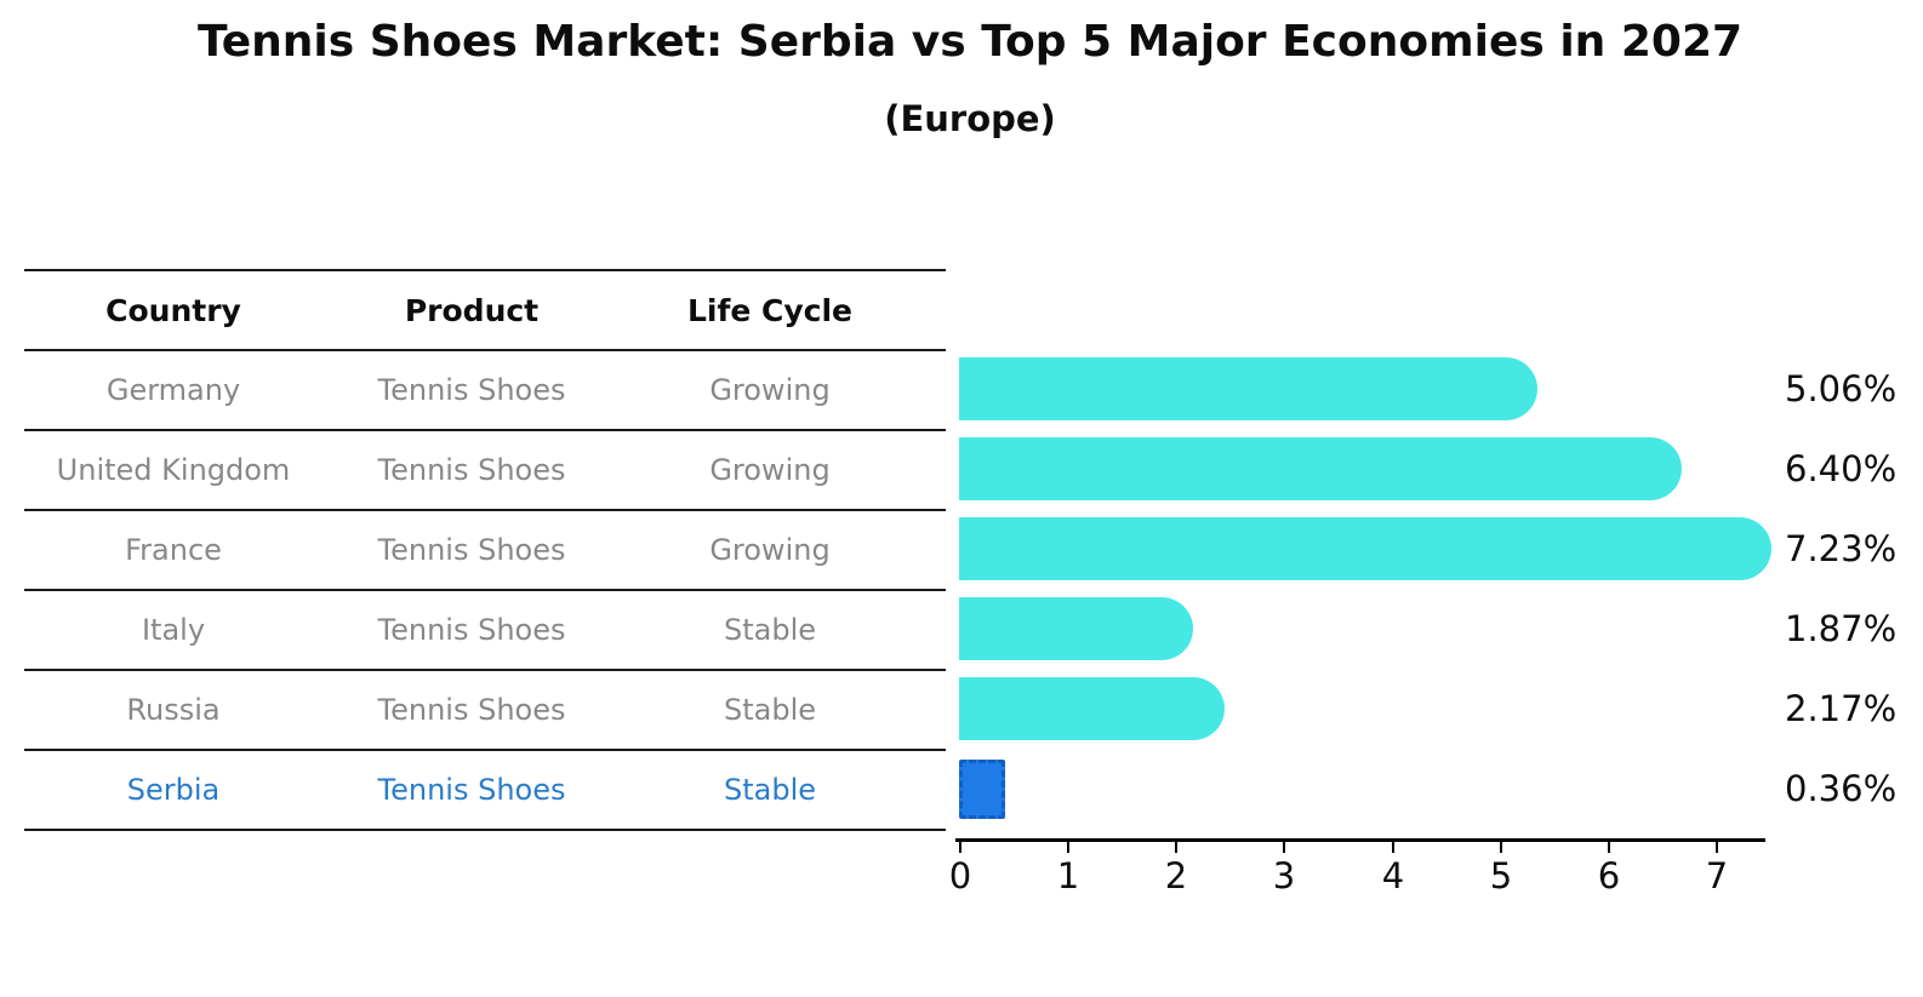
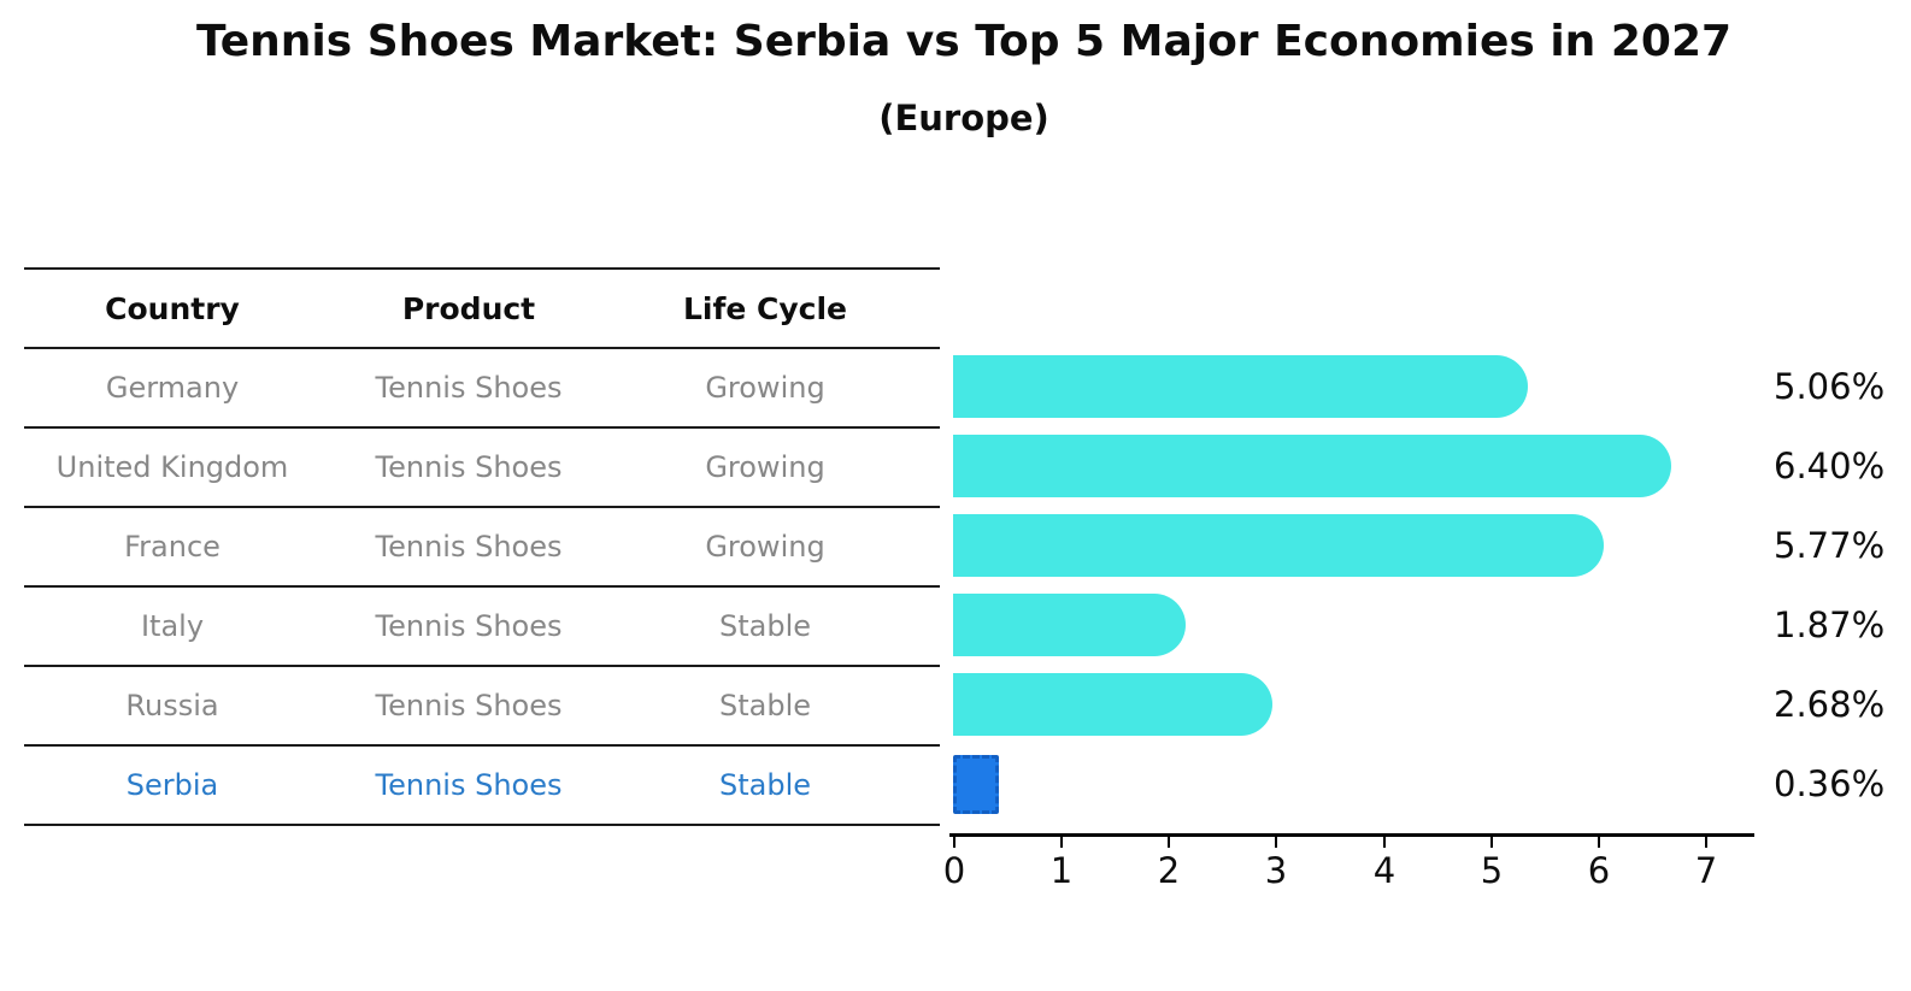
France: 7.23% -> 5.77%
Russia: 2.17% -> 2.68%
